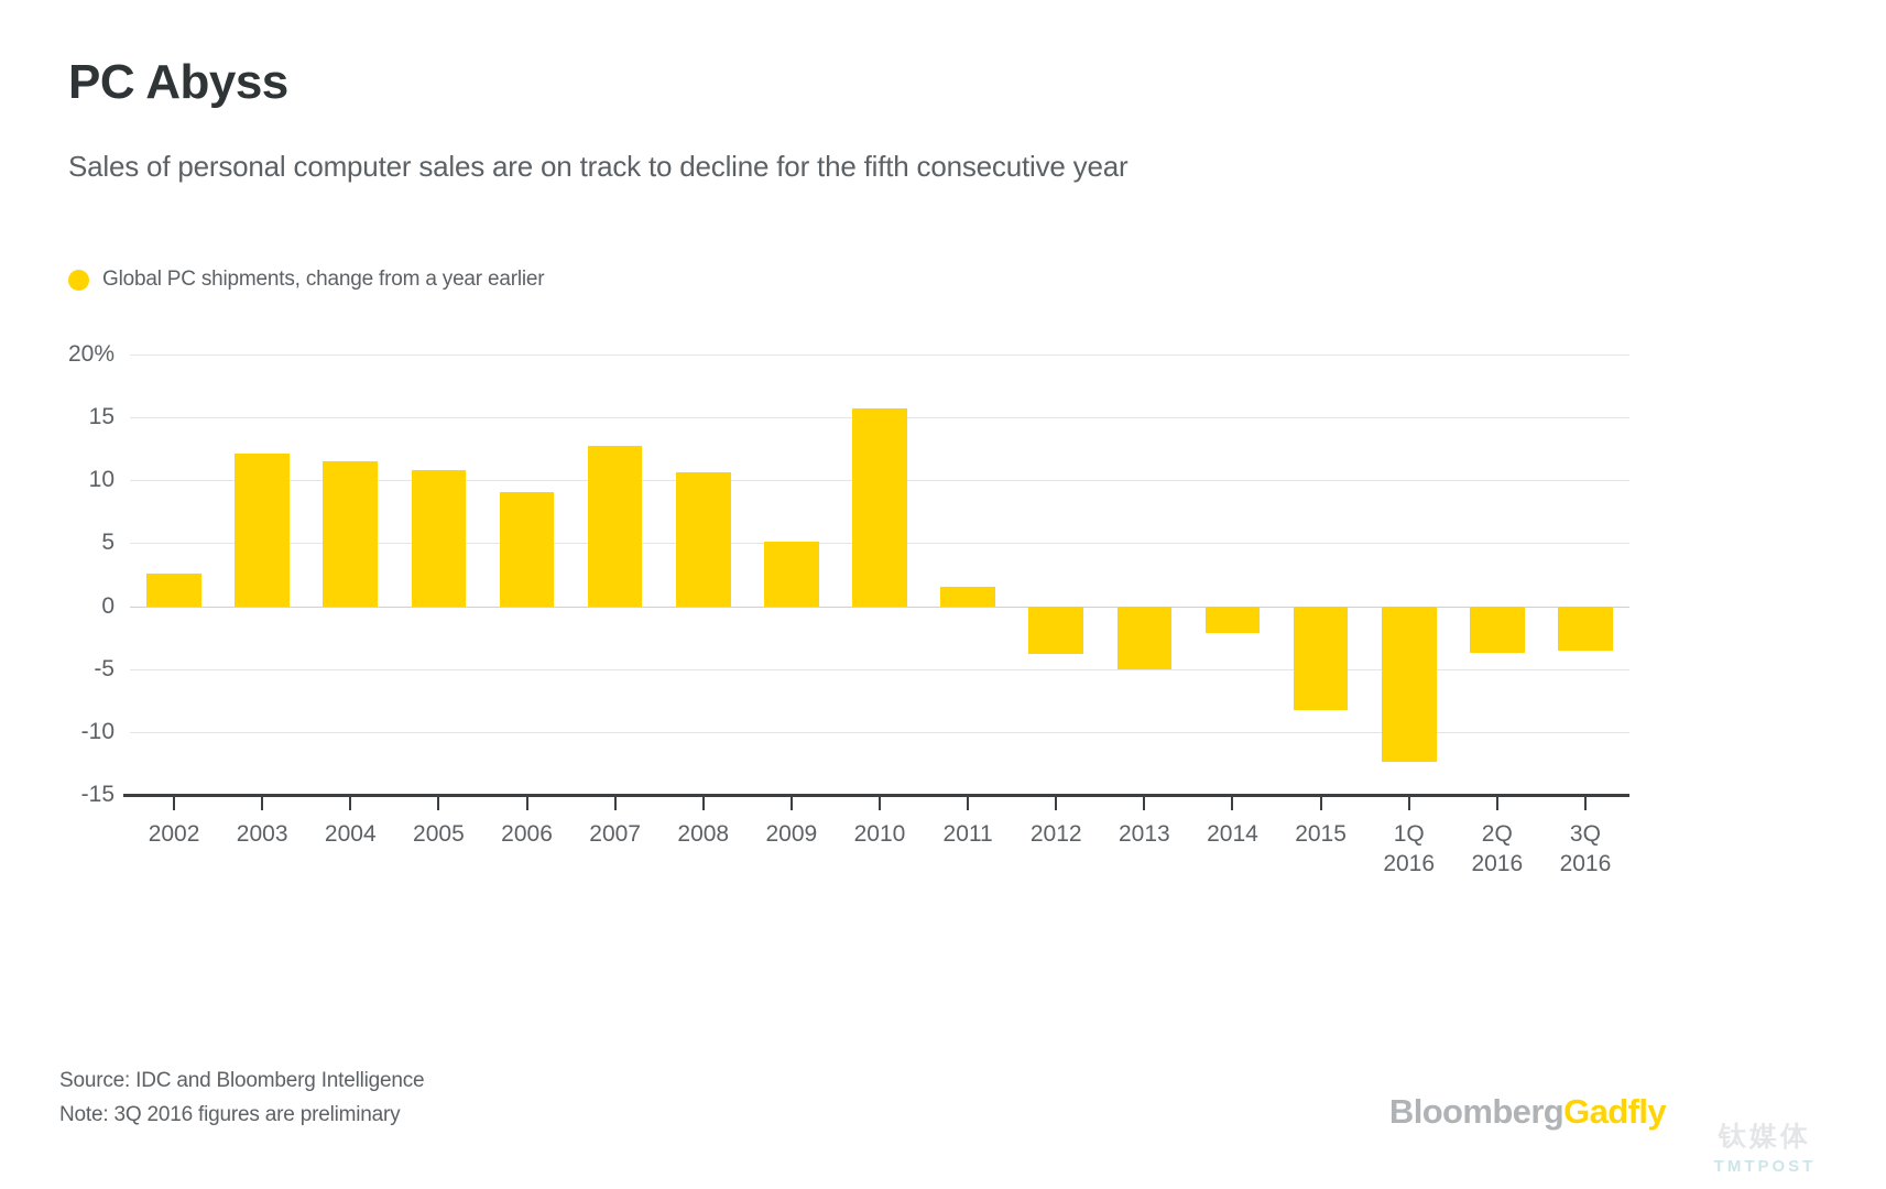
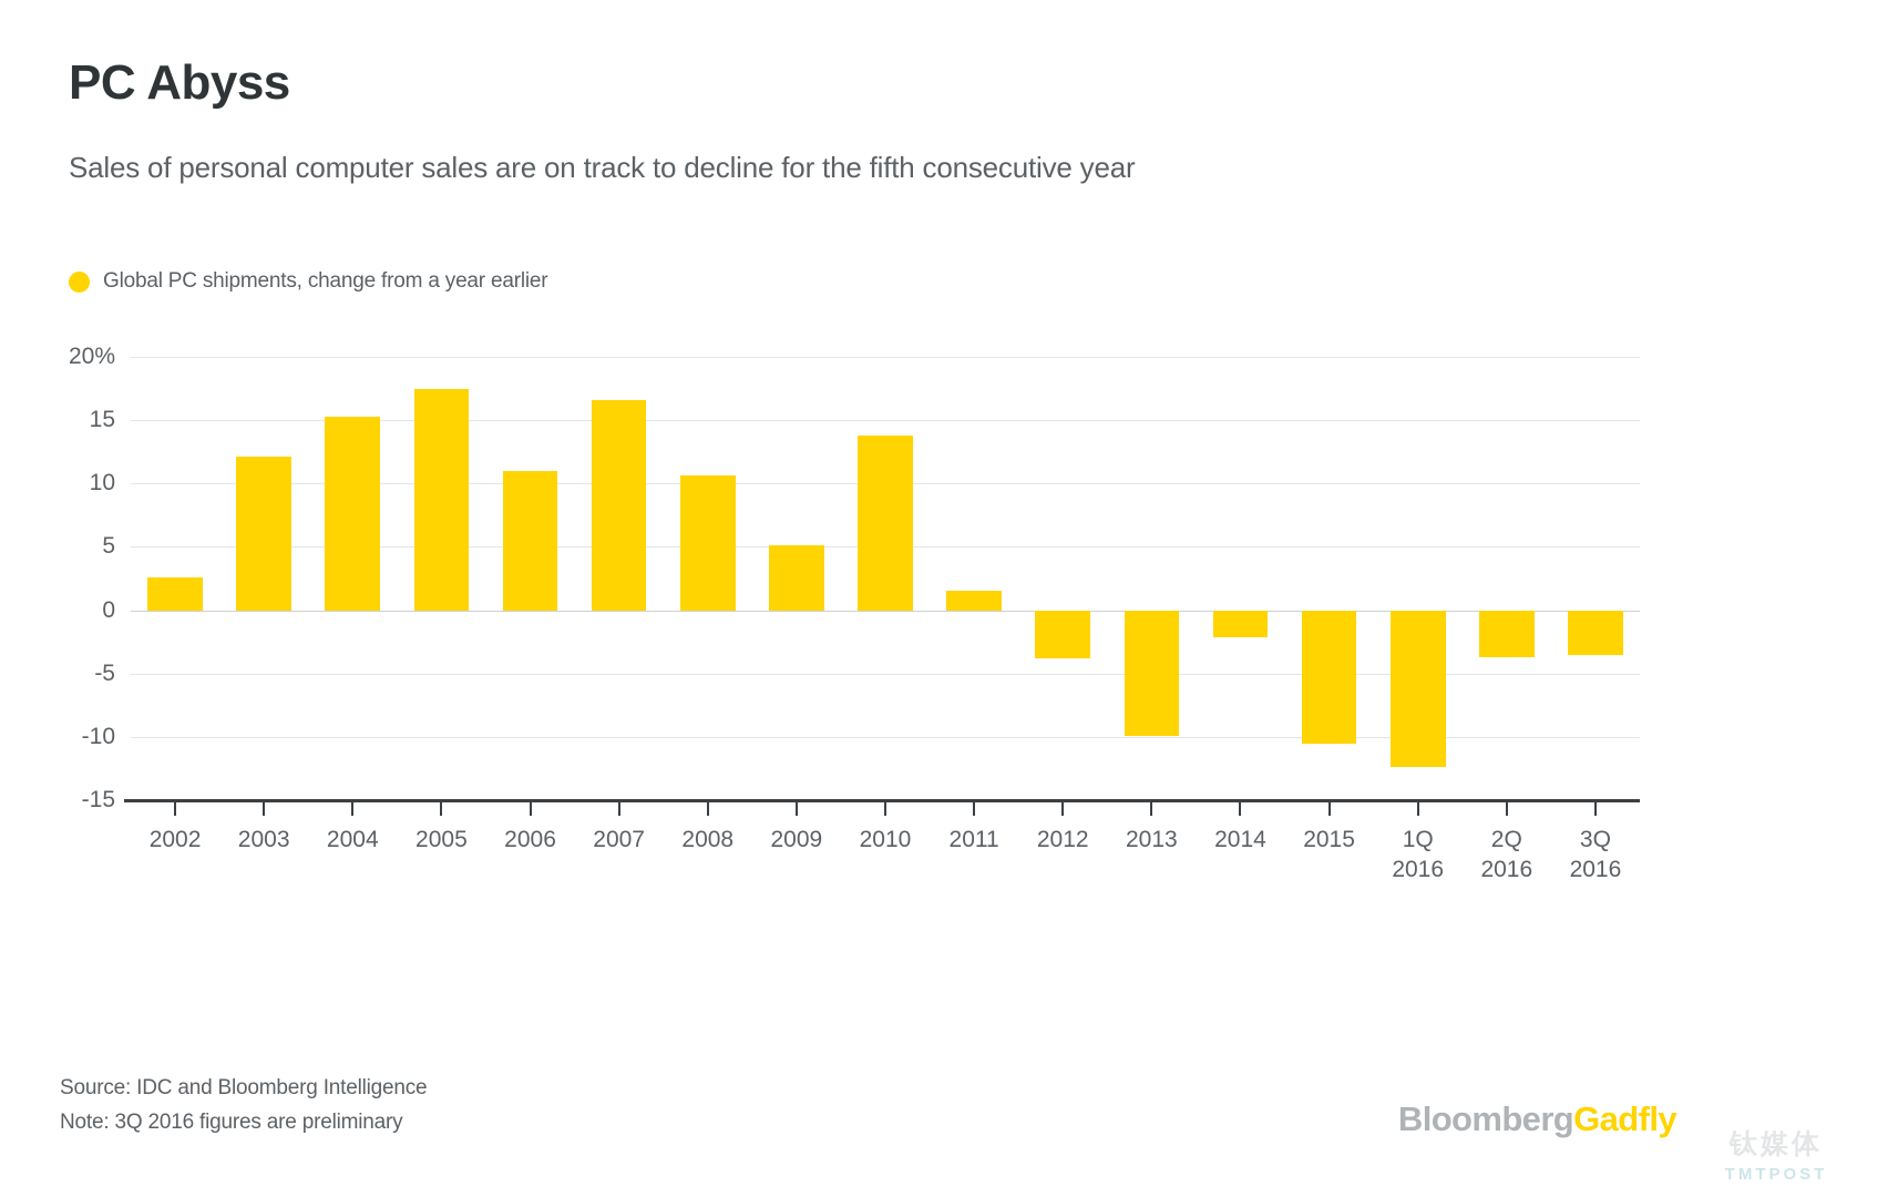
2004: 11.5% -> 15.3%
2005: 10.8% -> 17.5%
2006: 9.1% -> 11.0%
2007: 12.7% -> 16.6%
2010: 15.7% -> 13.8%
2013: -5.0% -> -9.9%
2015: -8.3% -> -10.5%
